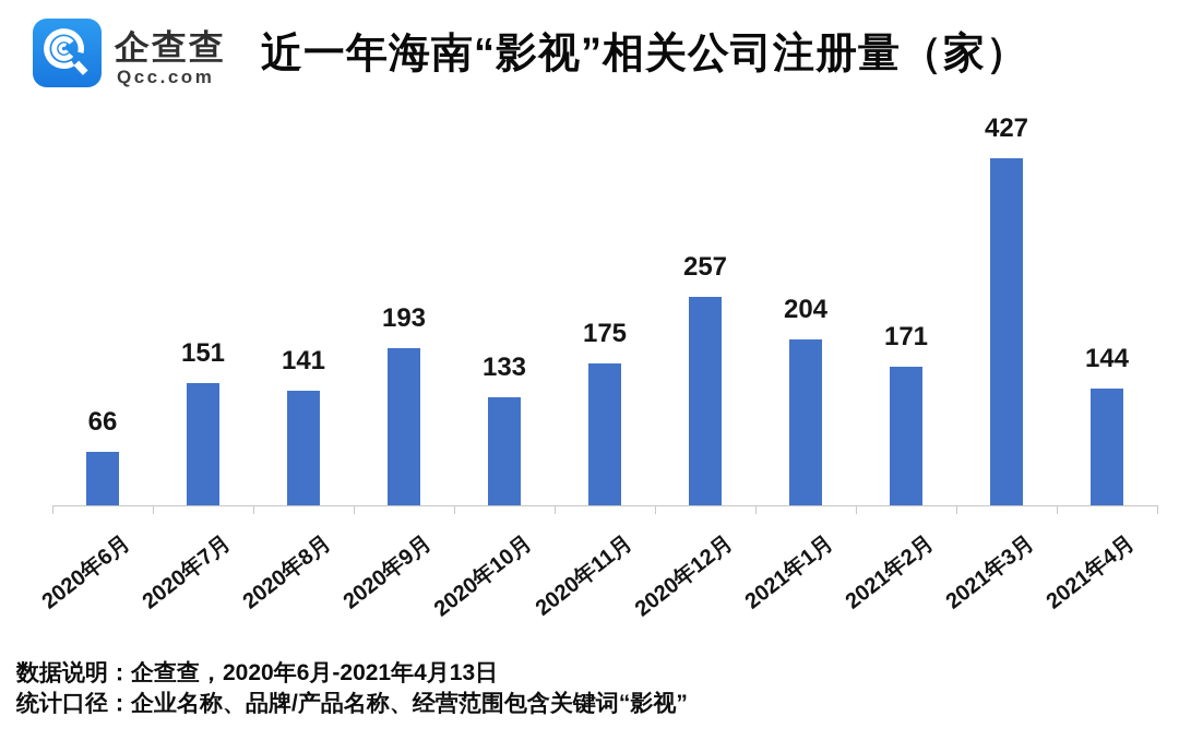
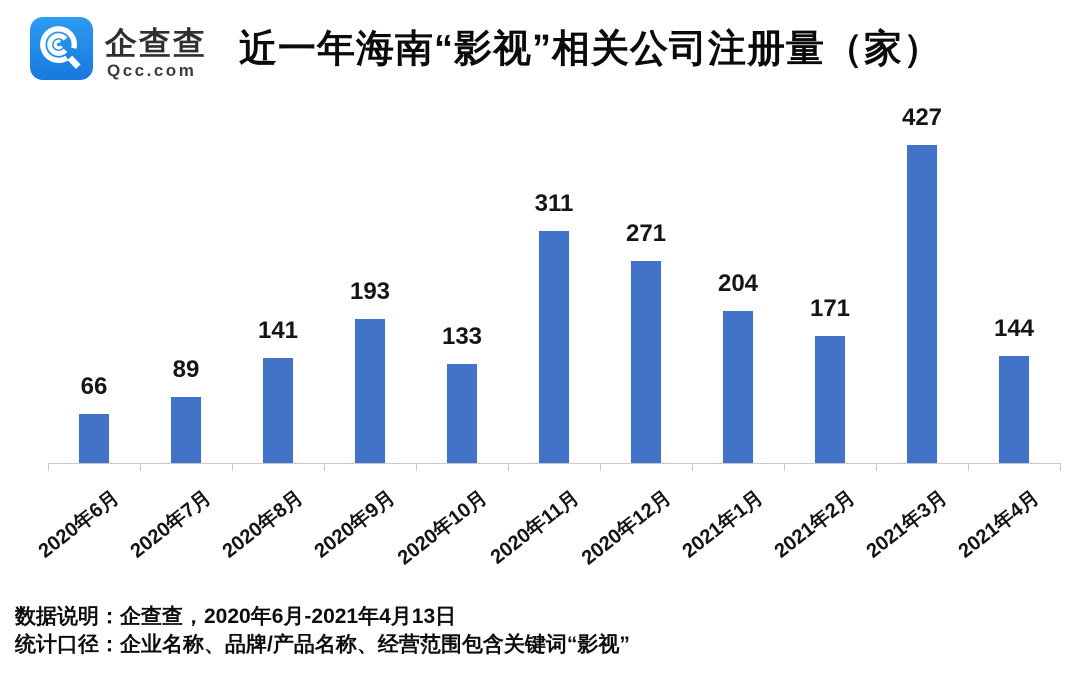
2020年7月: 151 -> 89
2020年11月: 175 -> 311
2020年12月: 257 -> 271
